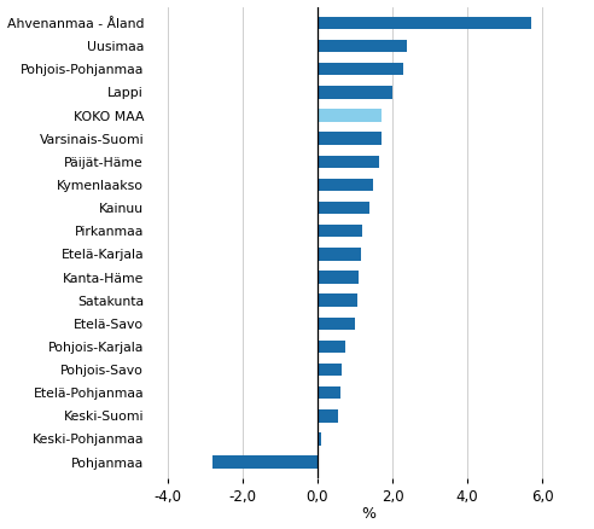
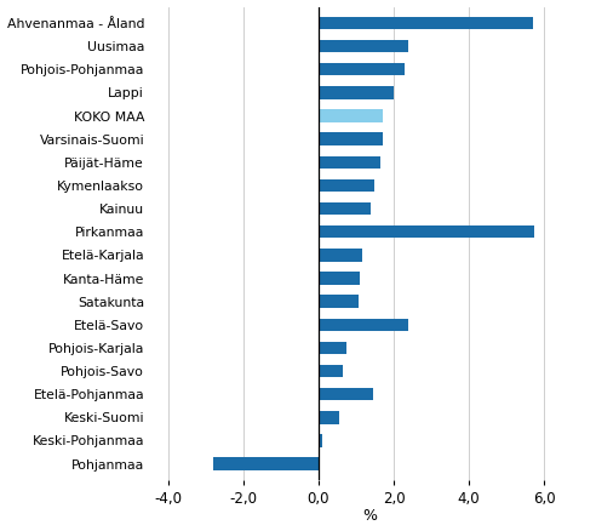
Pirkanmaa: 1,20 -> 5,75
Etelä-Savo: 1,00 -> 2,40
Etelä-Pohjanmaa: 0,60 -> 1,45
